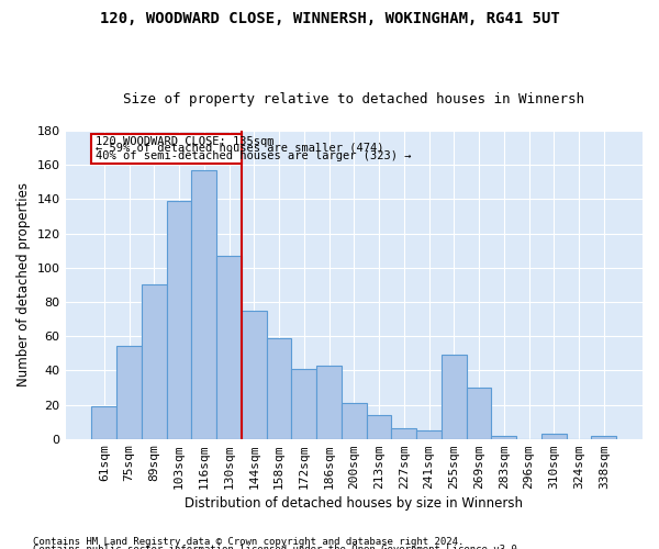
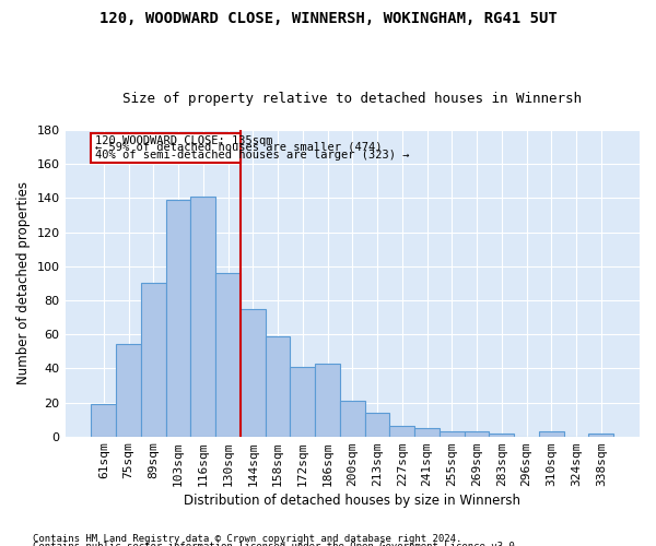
116sqm: 157 -> 141
130sqm: 107 -> 96
255sqm: 49 -> 3
269sqm: 30 -> 3
